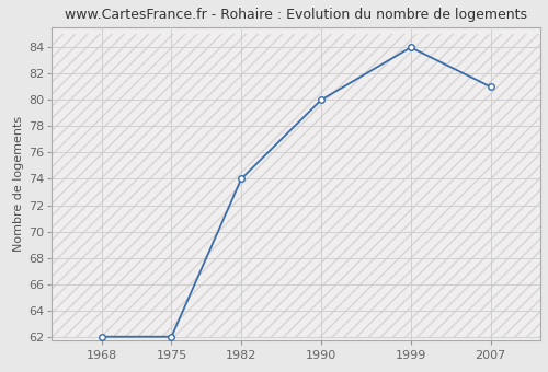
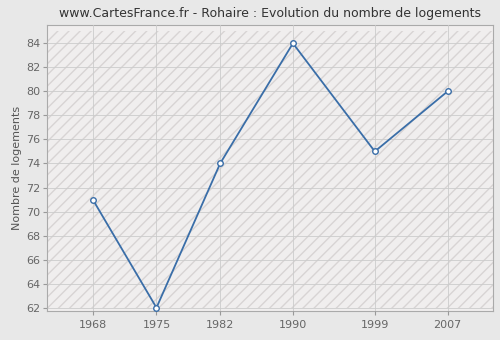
1968: 62 -> 71
1990: 80 -> 84
1999: 84 -> 75
2007: 81 -> 80
